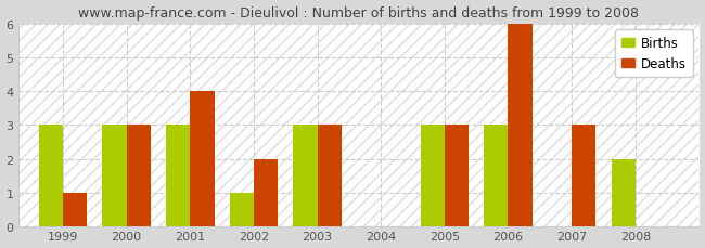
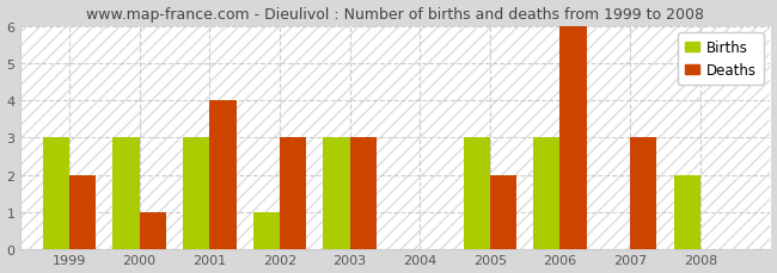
Deaths/1999: 1 -> 2
Deaths/2000: 3 -> 1
Deaths/2002: 2 -> 3
Deaths/2005: 3 -> 2
